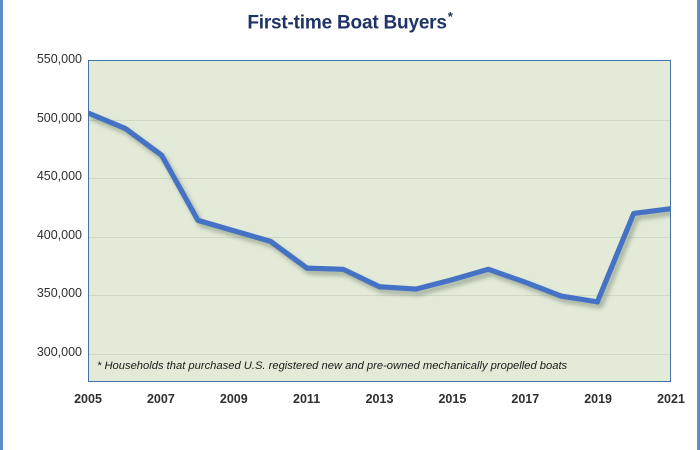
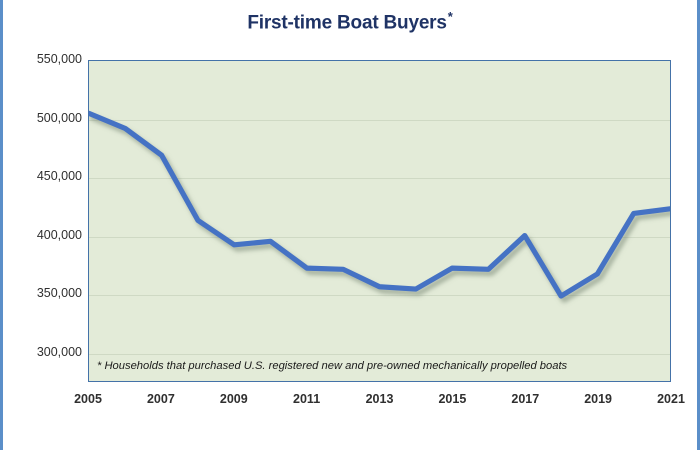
2009: 404000 -> 392000
2015: 362000 -> 372000
2017: 360000 -> 400000
2019: 343000 -> 367000
